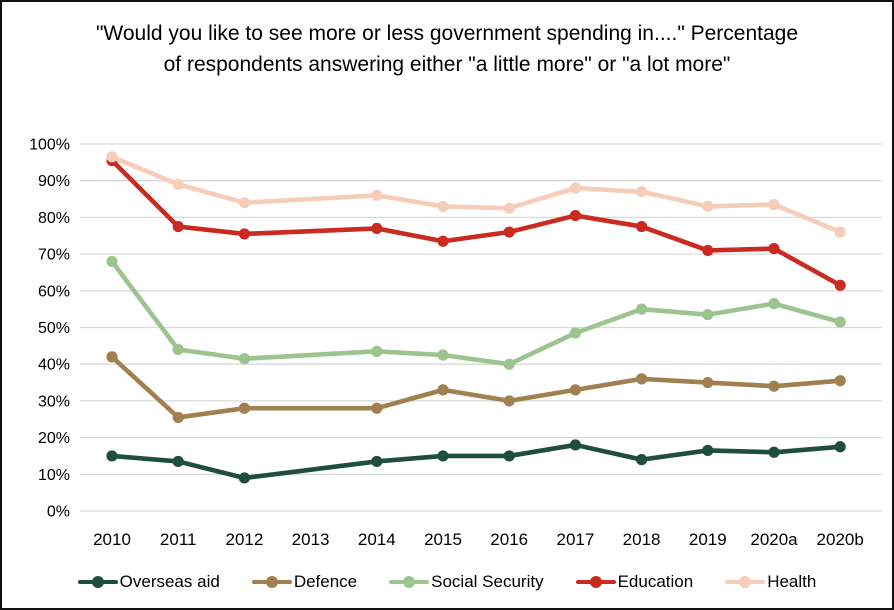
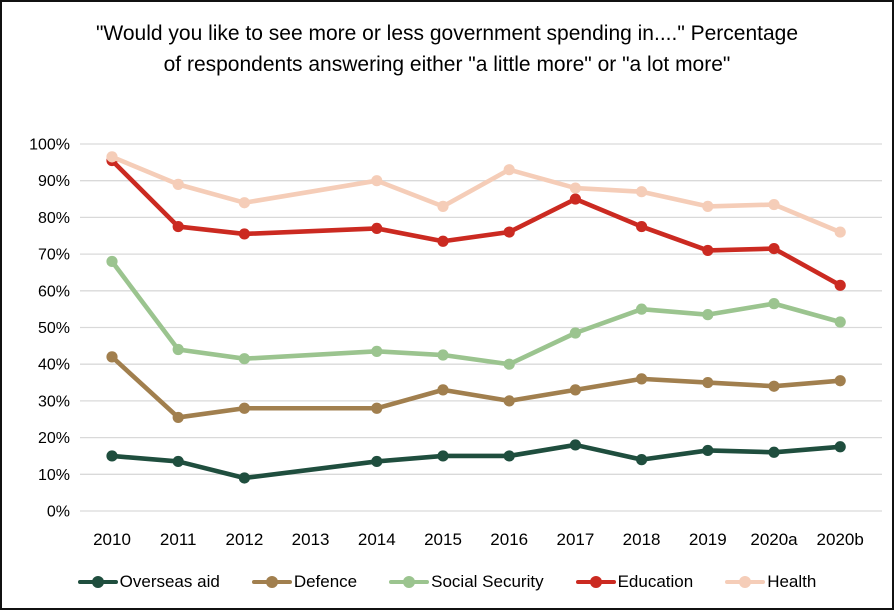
Health/2014: 86% -> 90%
Health/2016: 82% -> 93%
Education/2017: 80% -> 85%
